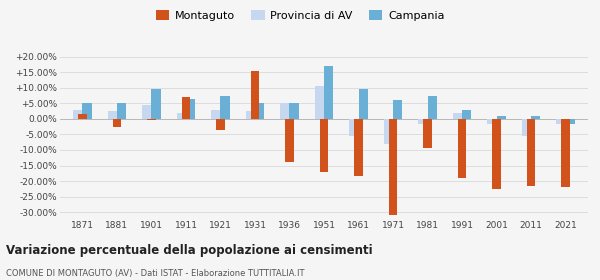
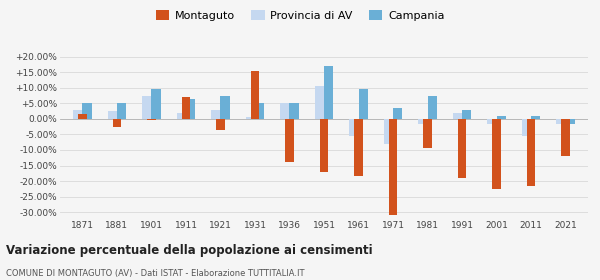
Provincia di AV/1901: 4.5% -> 7.5%
Provincia di AV/1931: 2.5% -> 0.5%
Campania/1971: 6.0% -> 3.5%
Montaguto/2021: -22.0% -> -12.0%
